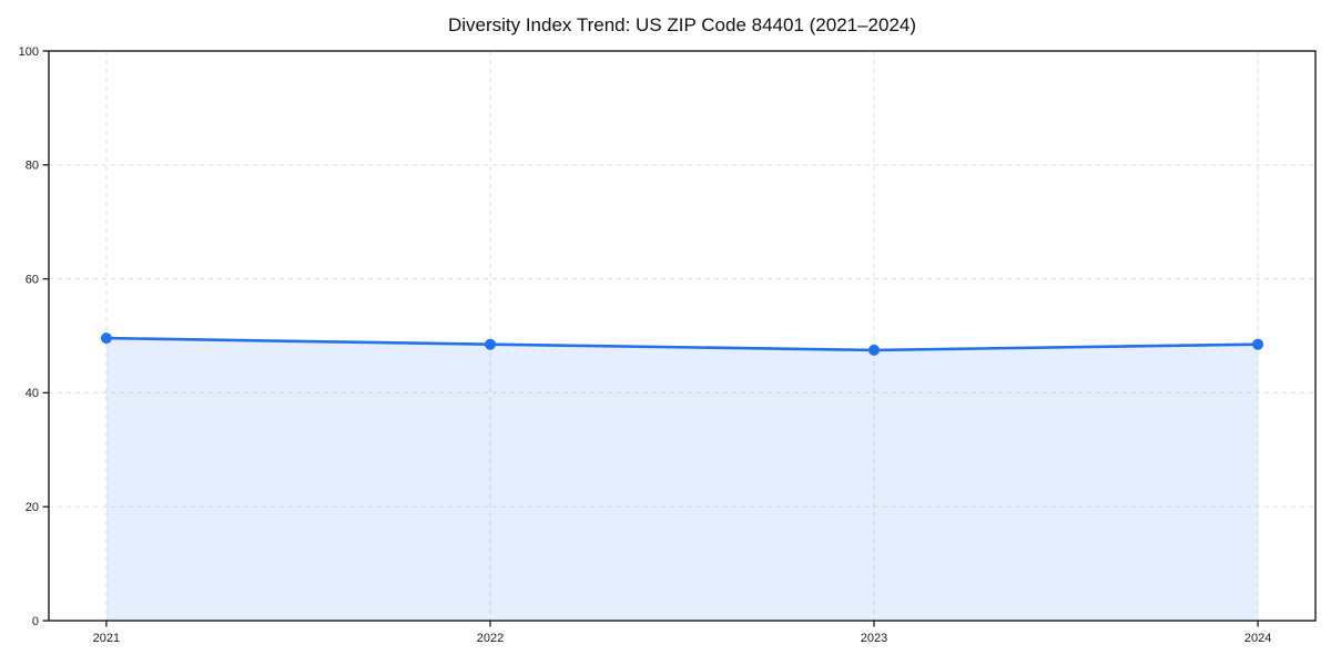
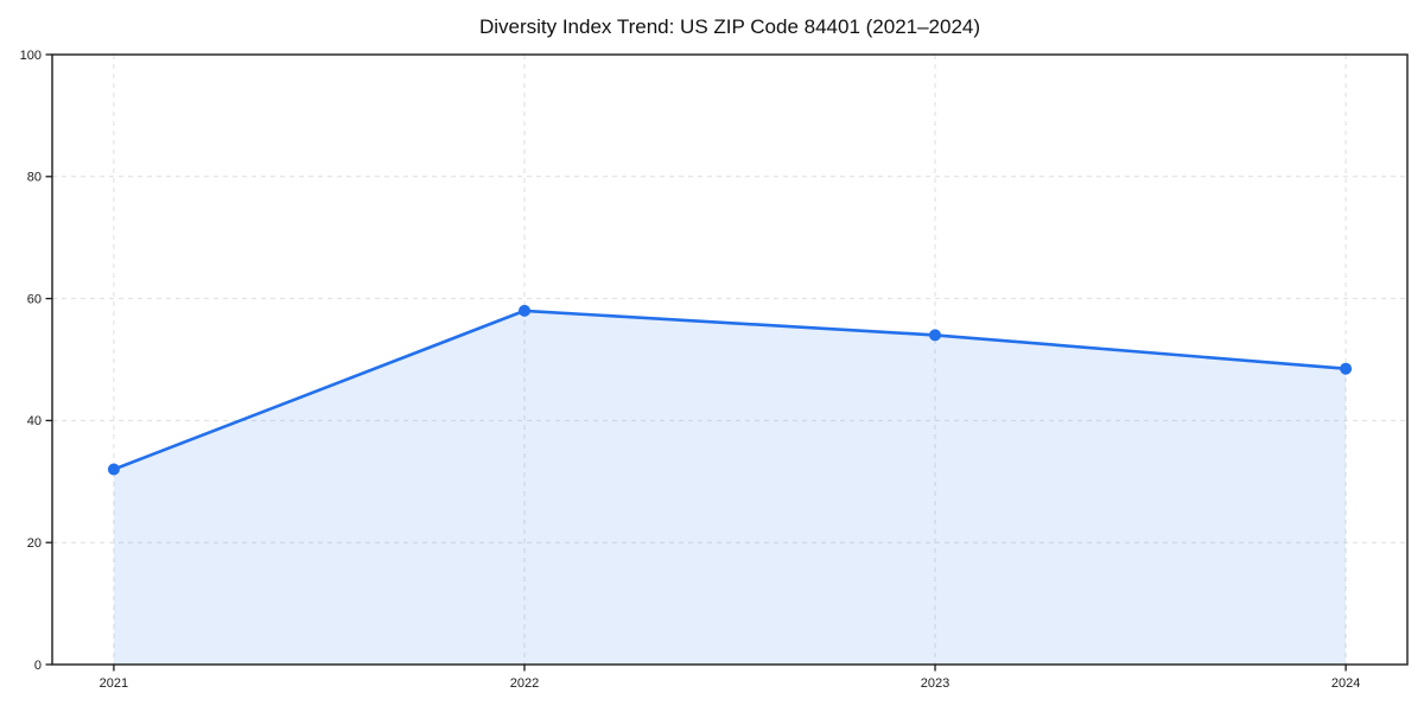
2021: 50 -> 32
2022: 48 -> 58
2023: 48 -> 54
